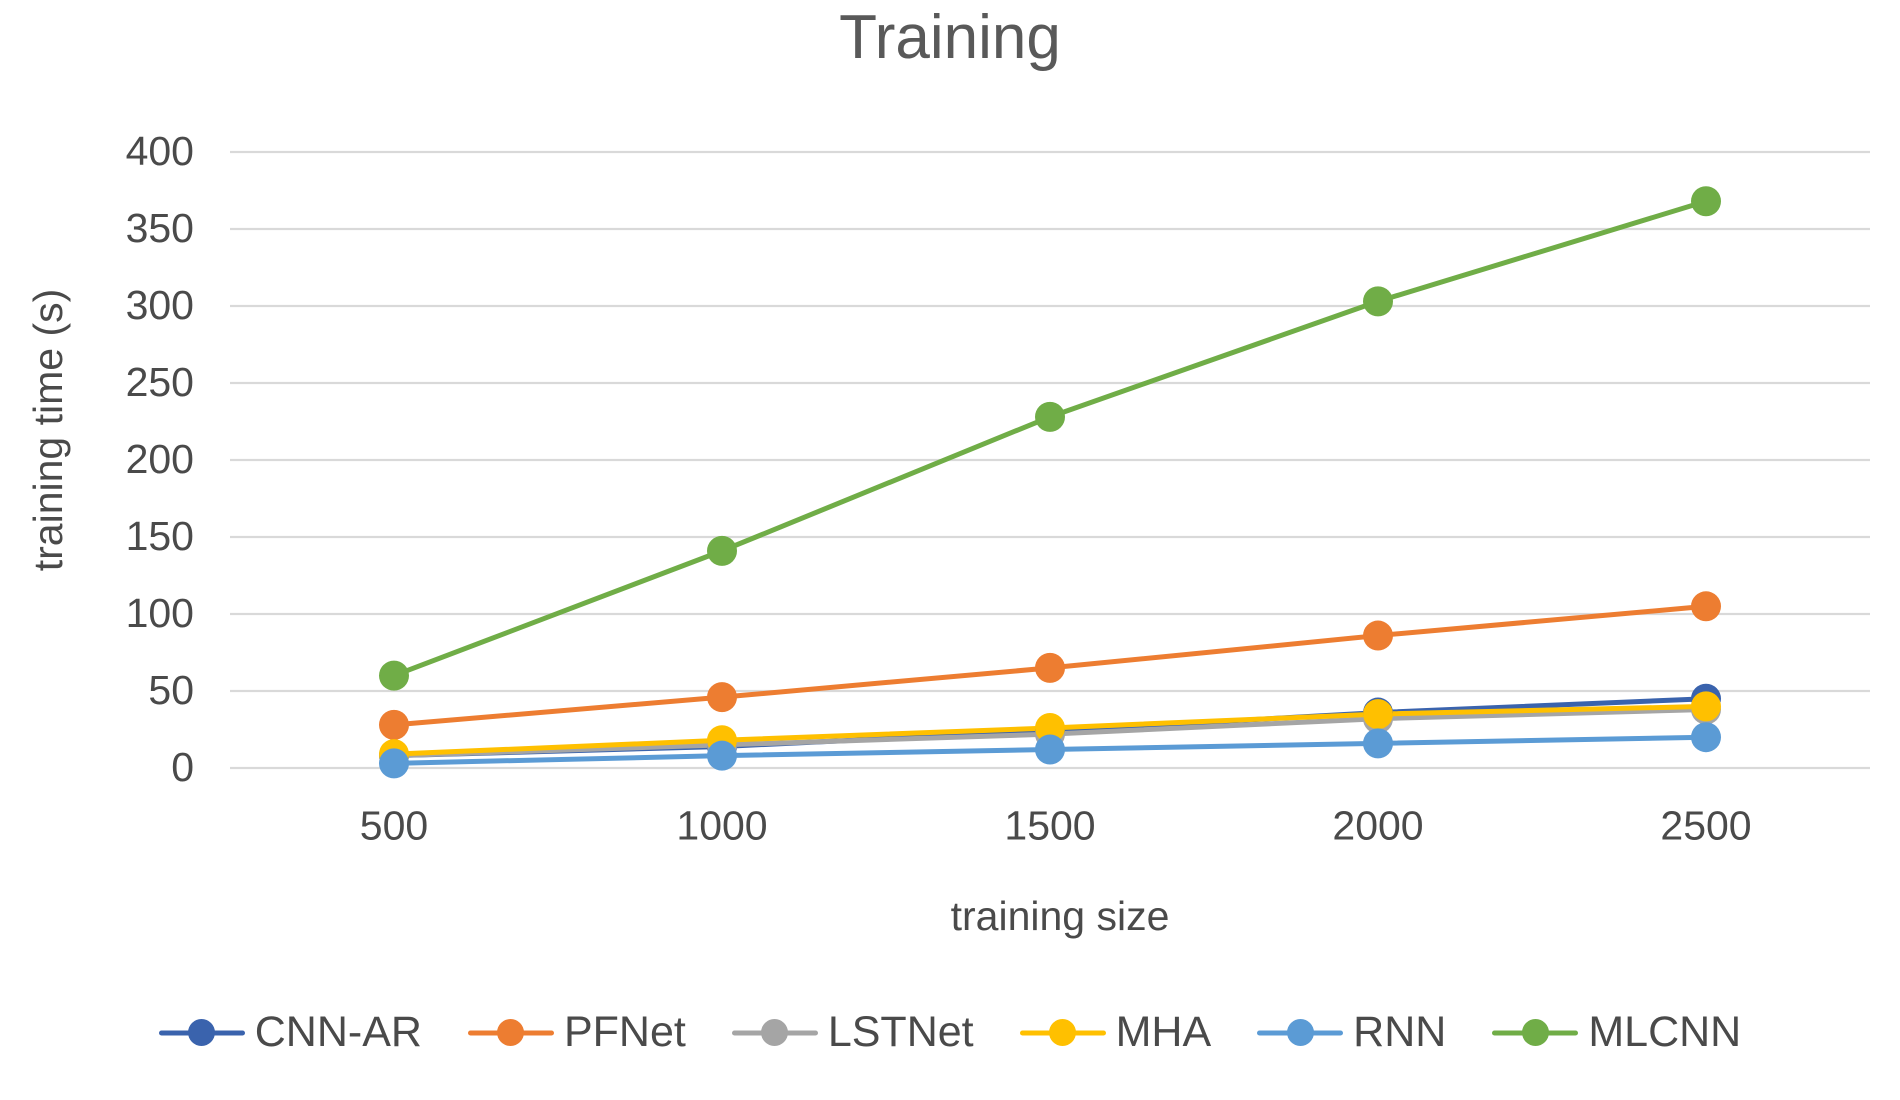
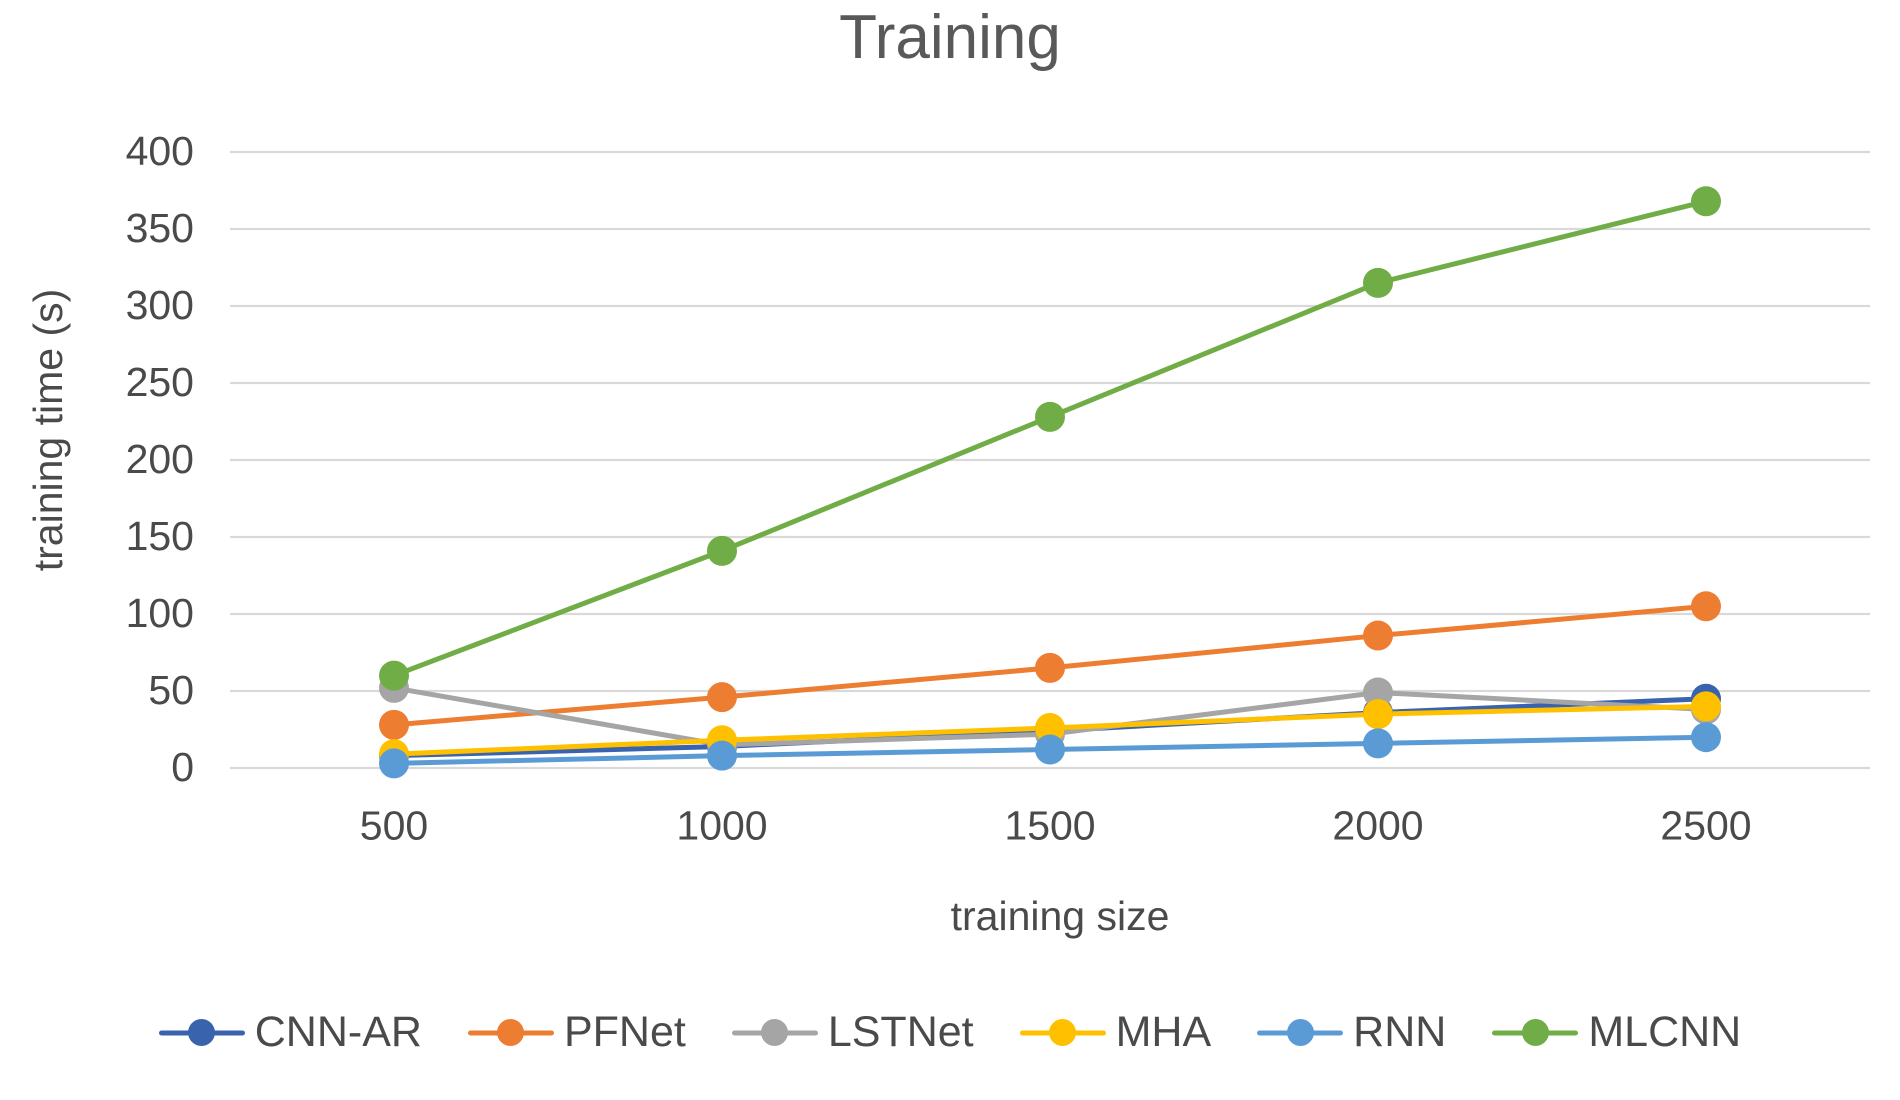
LSTNet/500: 8 -> 52
LSTNet/2000: 32 -> 49
MLCNN/2000: 303 -> 315
